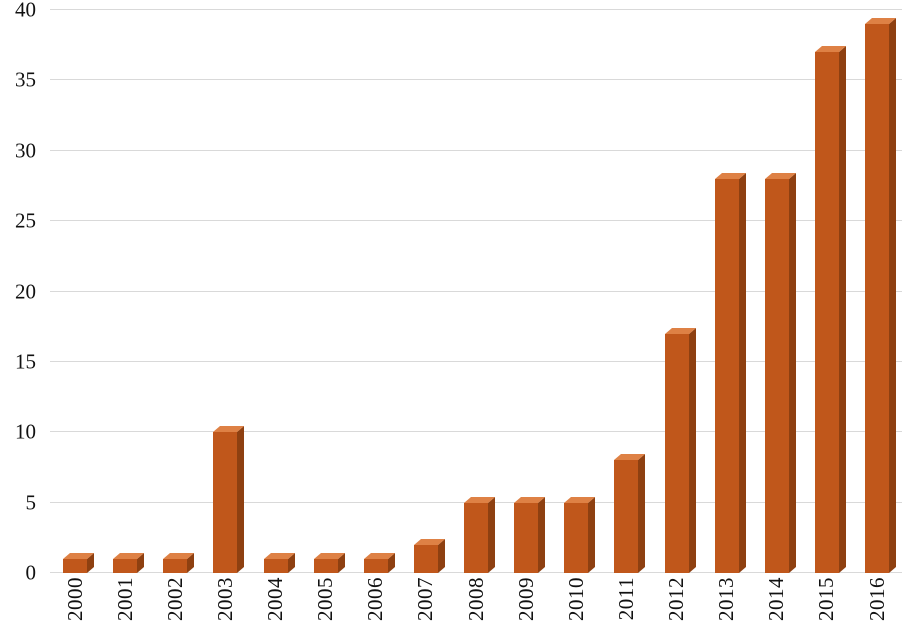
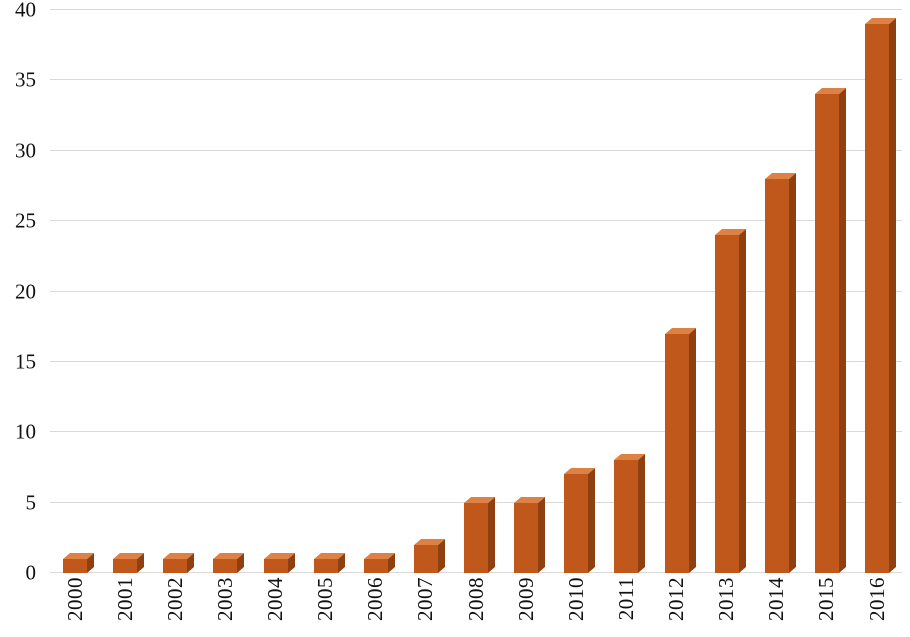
2003: 10 -> 1
2010: 5 -> 7
2013: 28 -> 24
2015: 37 -> 34
